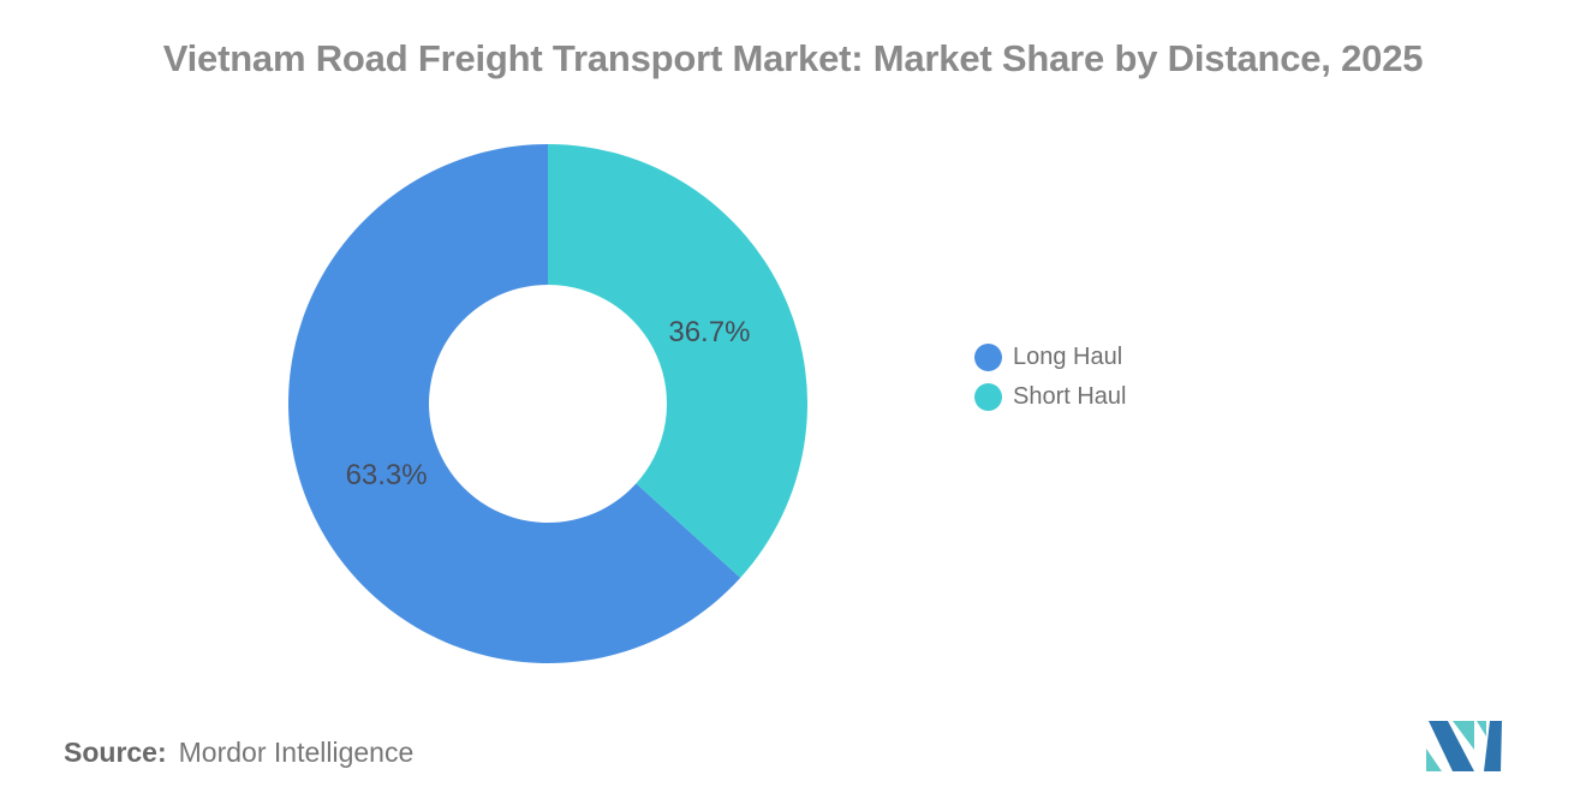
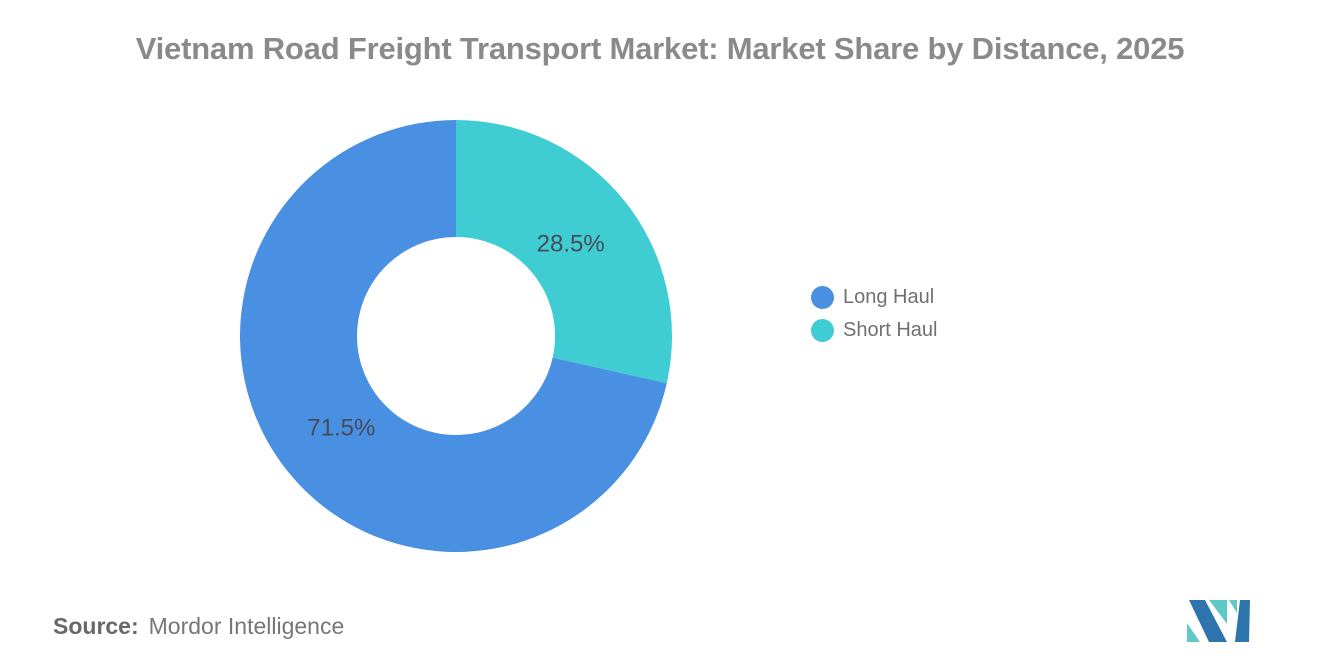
Long Haul: 63.3% -> 71.5%
Short Haul: 36.7% -> 28.5%
